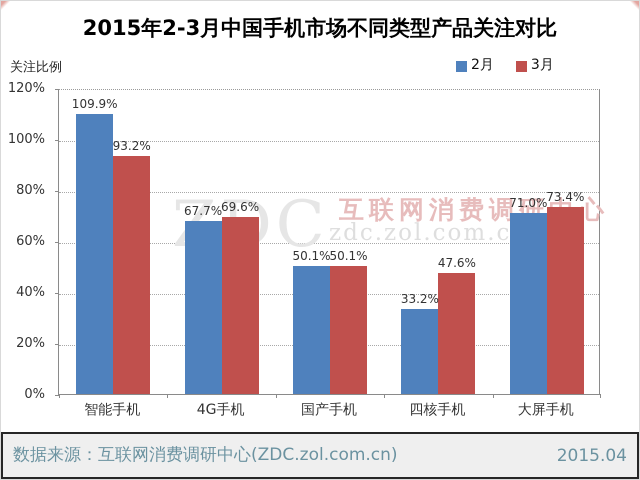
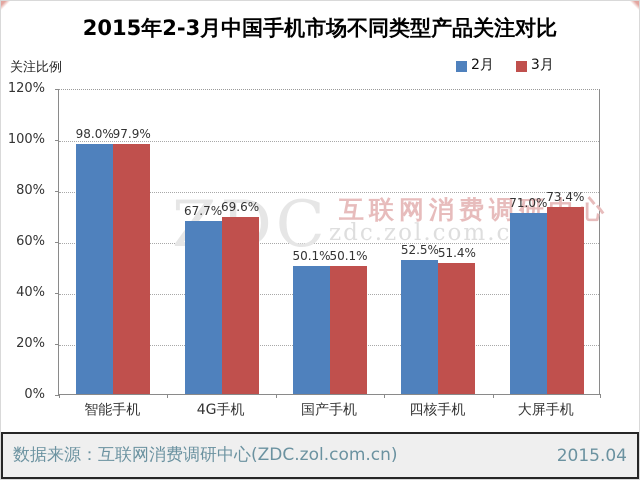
2月/智能手机: 109.9% -> 98.0%
3月/智能手机: 93.2% -> 97.9%
2月/四核手机: 33.2% -> 52.5%
3月/四核手机: 47.6% -> 51.4%
